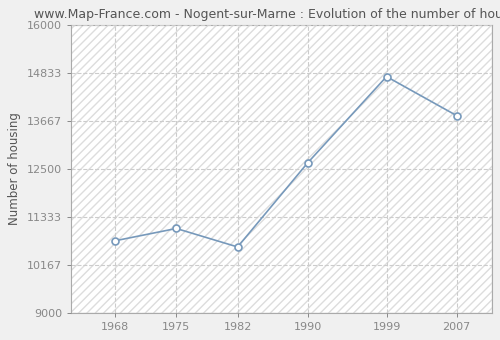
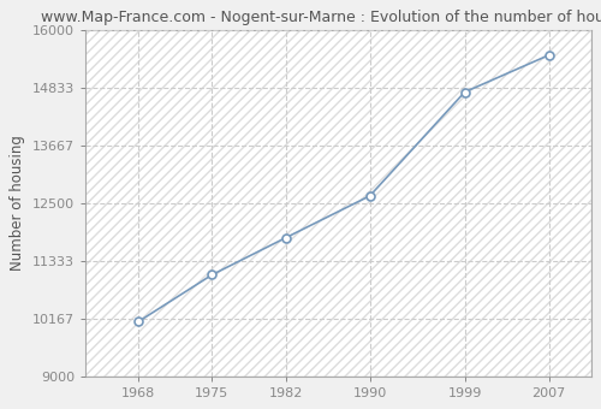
1968: 10750 -> 10100
1982: 10600 -> 11800
2007: 13800 -> 15500
